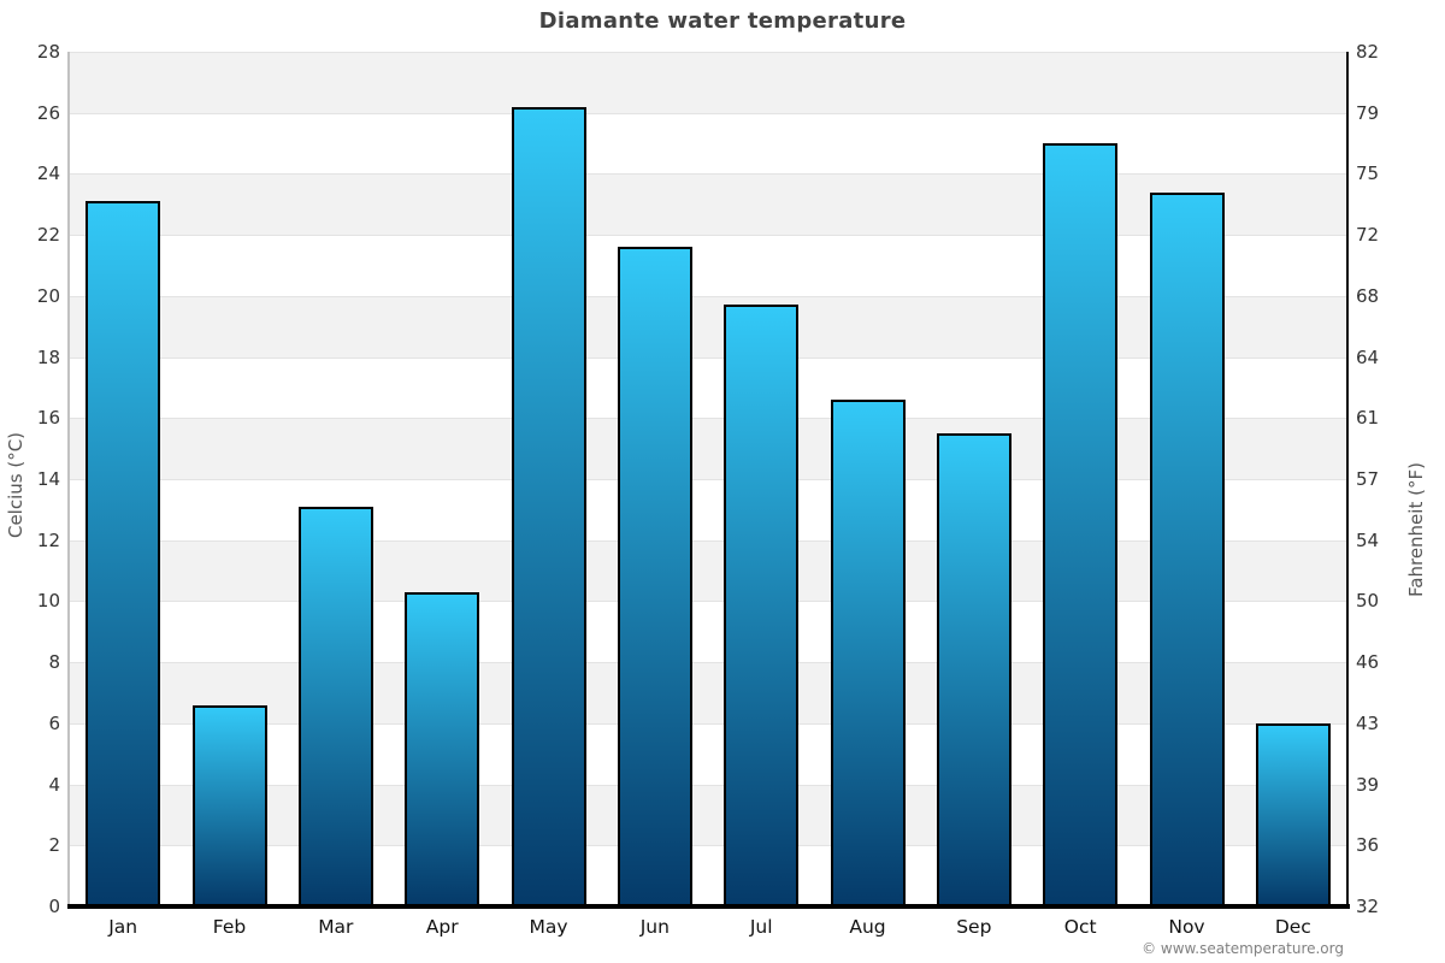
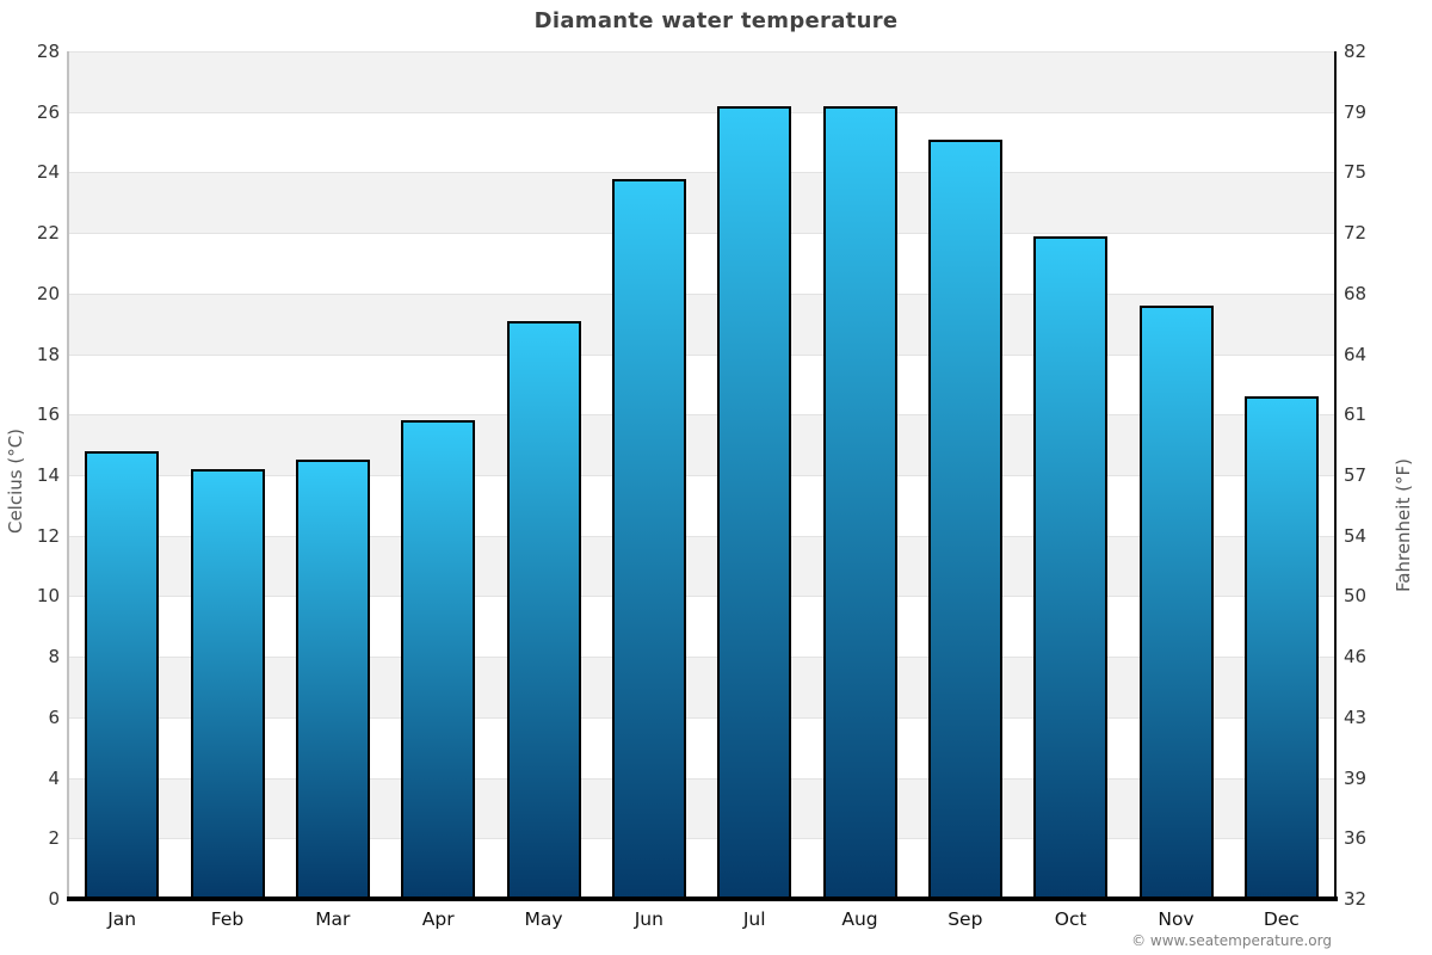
Jan: 23.1 -> 14.8
Feb: 6.6 -> 14.2
Mar: 13.1 -> 14.5
Apr: 10.3 -> 15.8
May: 26.2 -> 19.1
Jun: 21.6 -> 23.8
Jul: 19.7 -> 26.2
Aug: 16.6 -> 26.2
Sep: 15.5 -> 25.1
Oct: 25.0 -> 21.9
Nov: 23.4 -> 19.6
Dec: 6.0 -> 16.6
